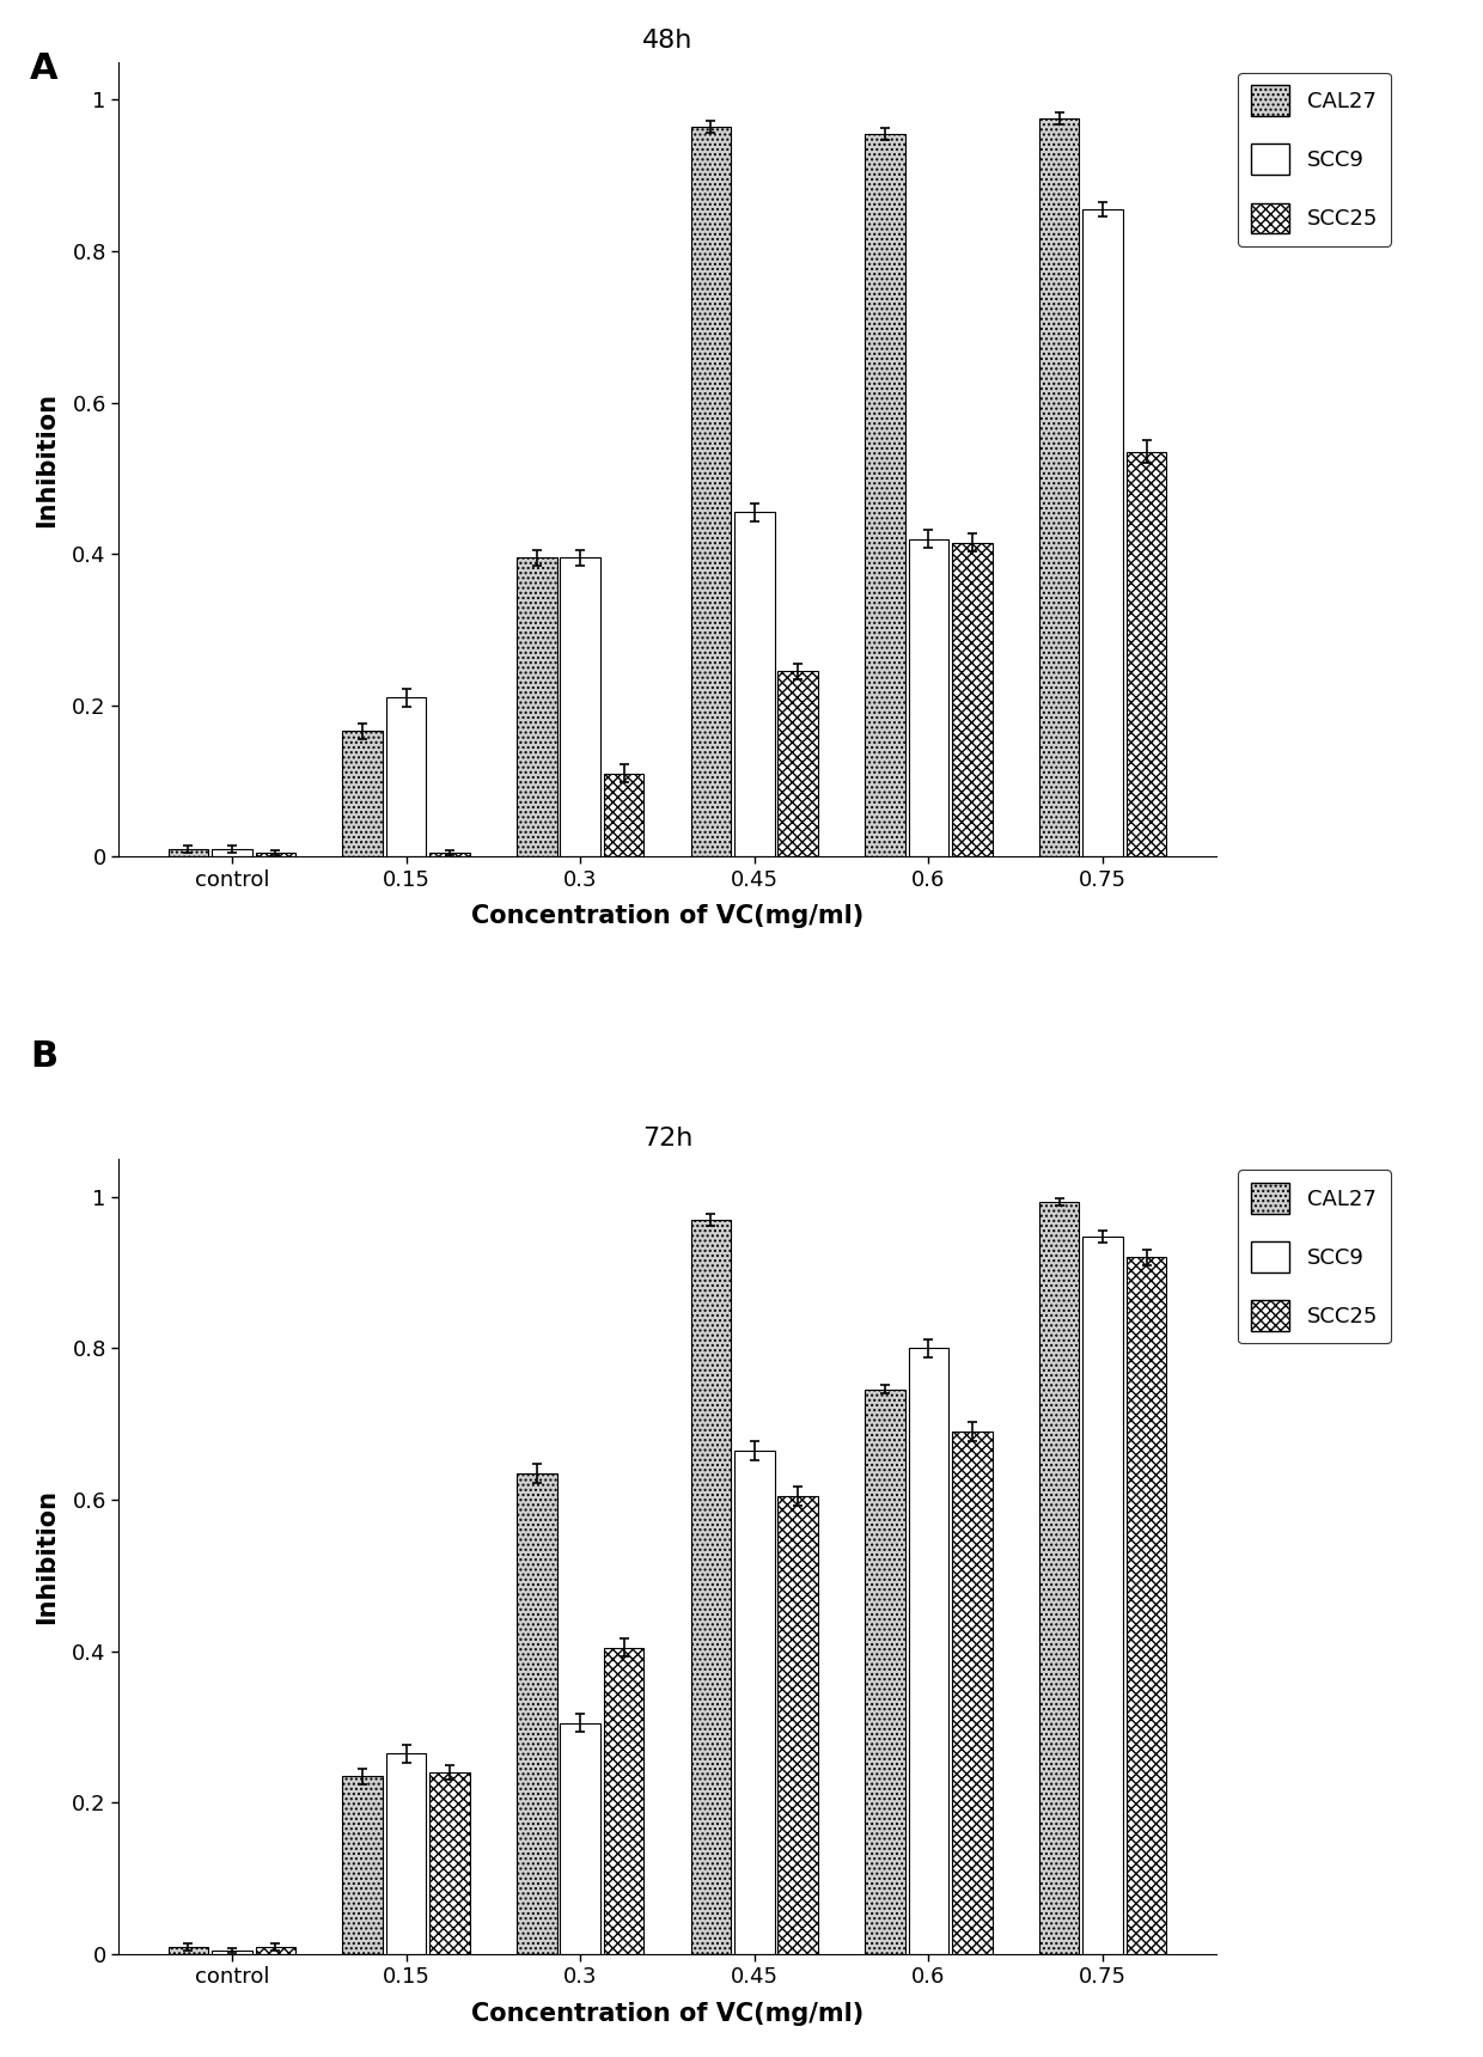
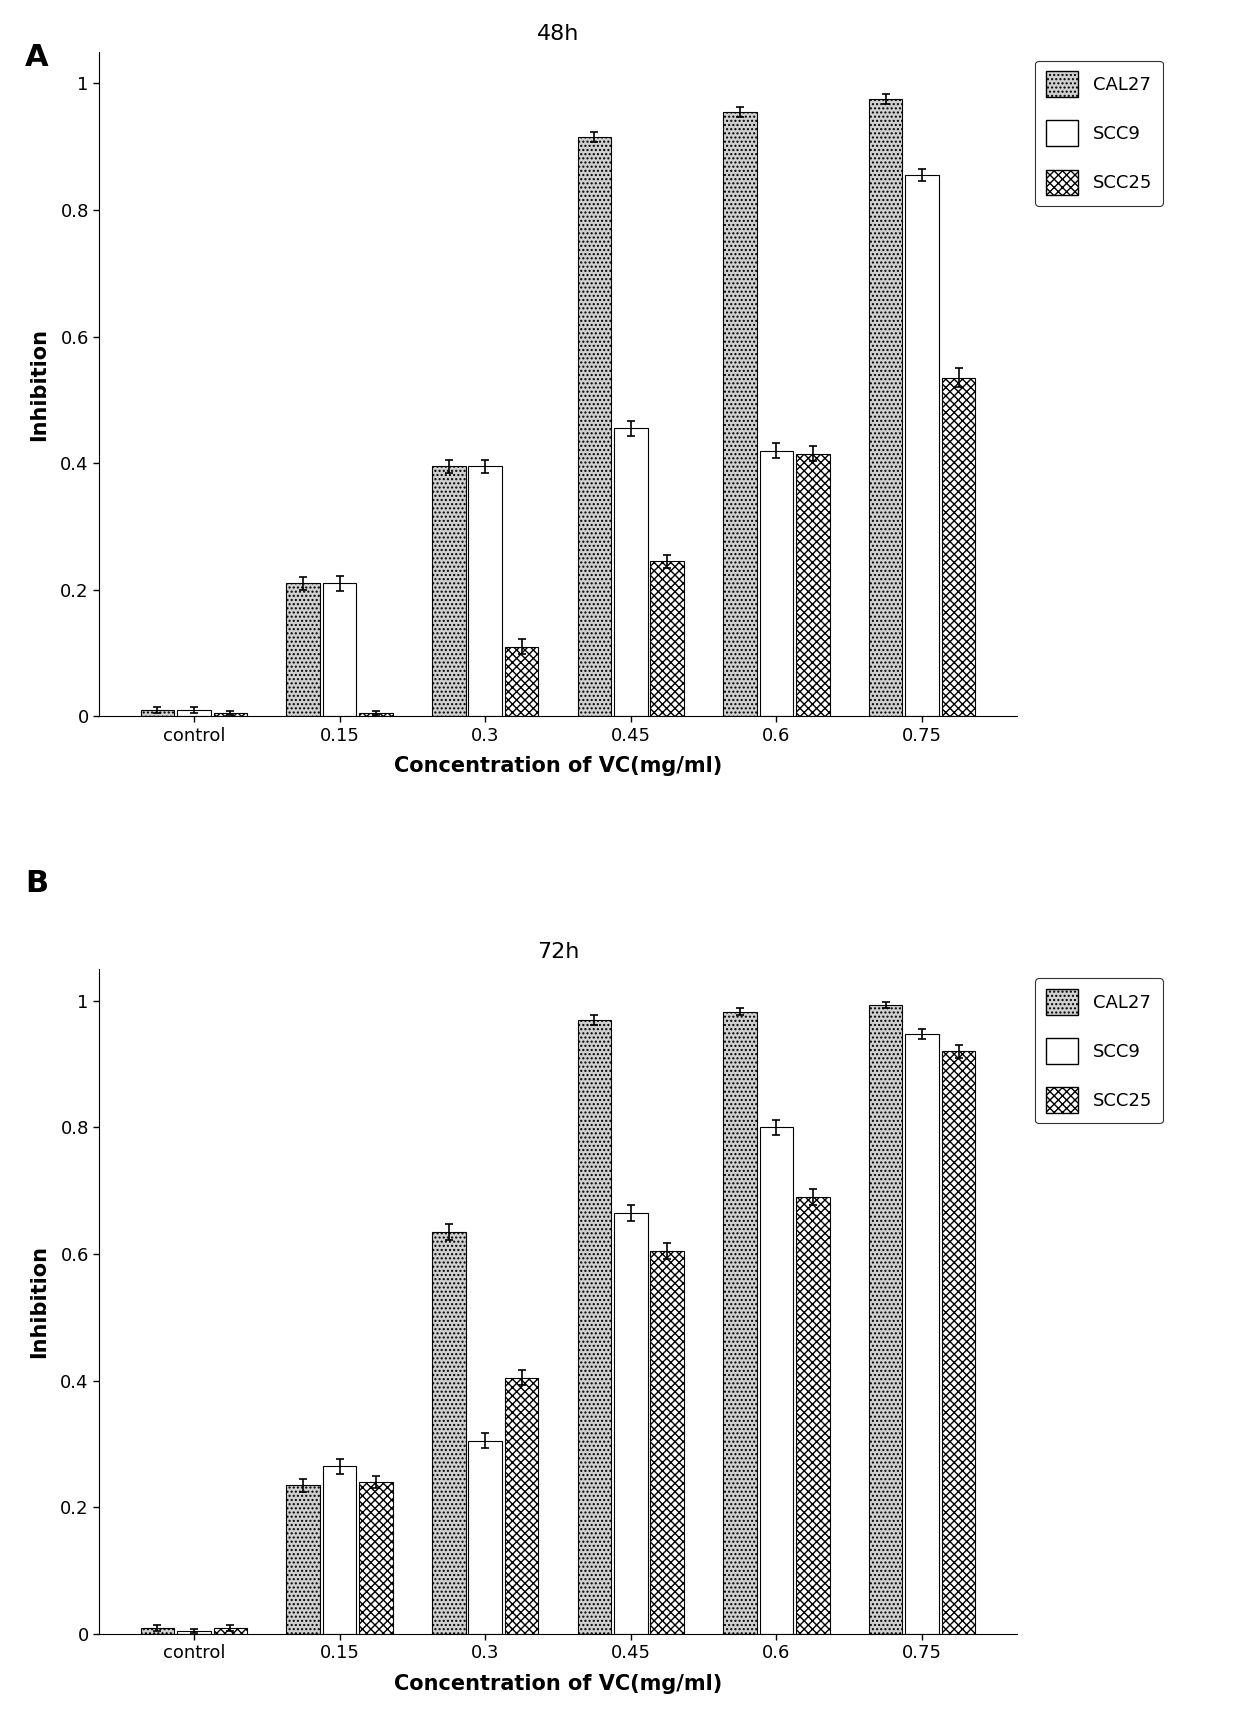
48h/CAL27/0.15: 0.166 -> 0.210
48h/CAL27/0.45: 0.964 -> 0.915
72h/CAL27/0.6: 0.746 -> 0.983
